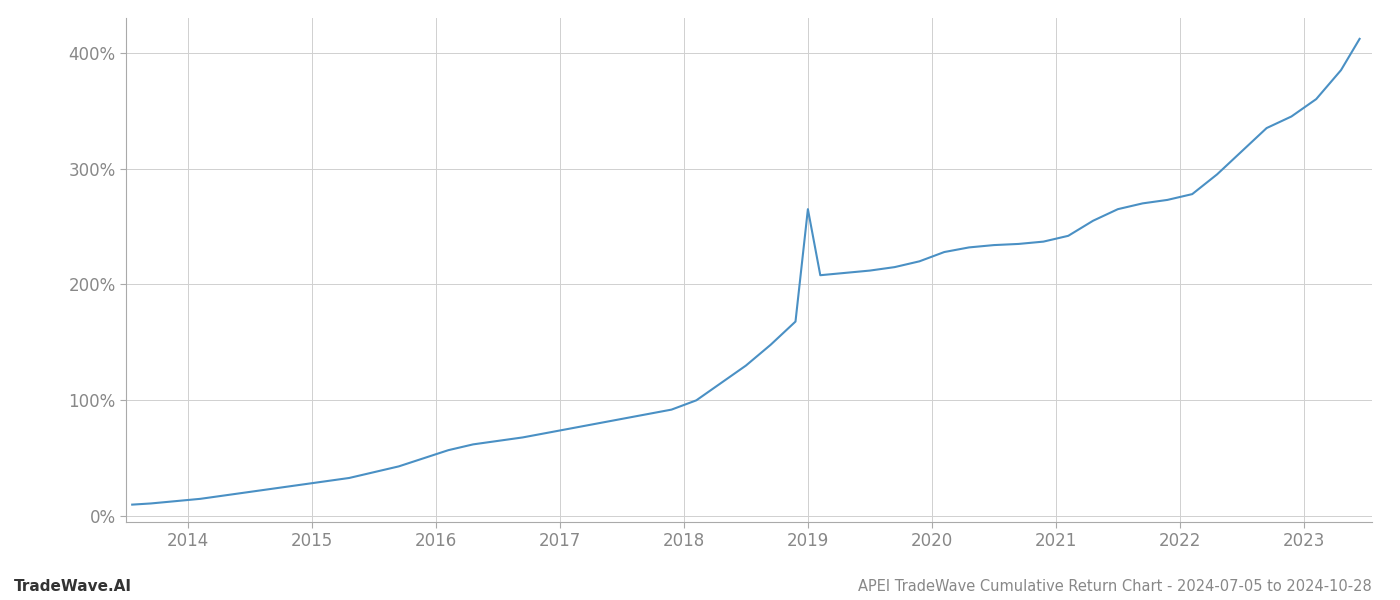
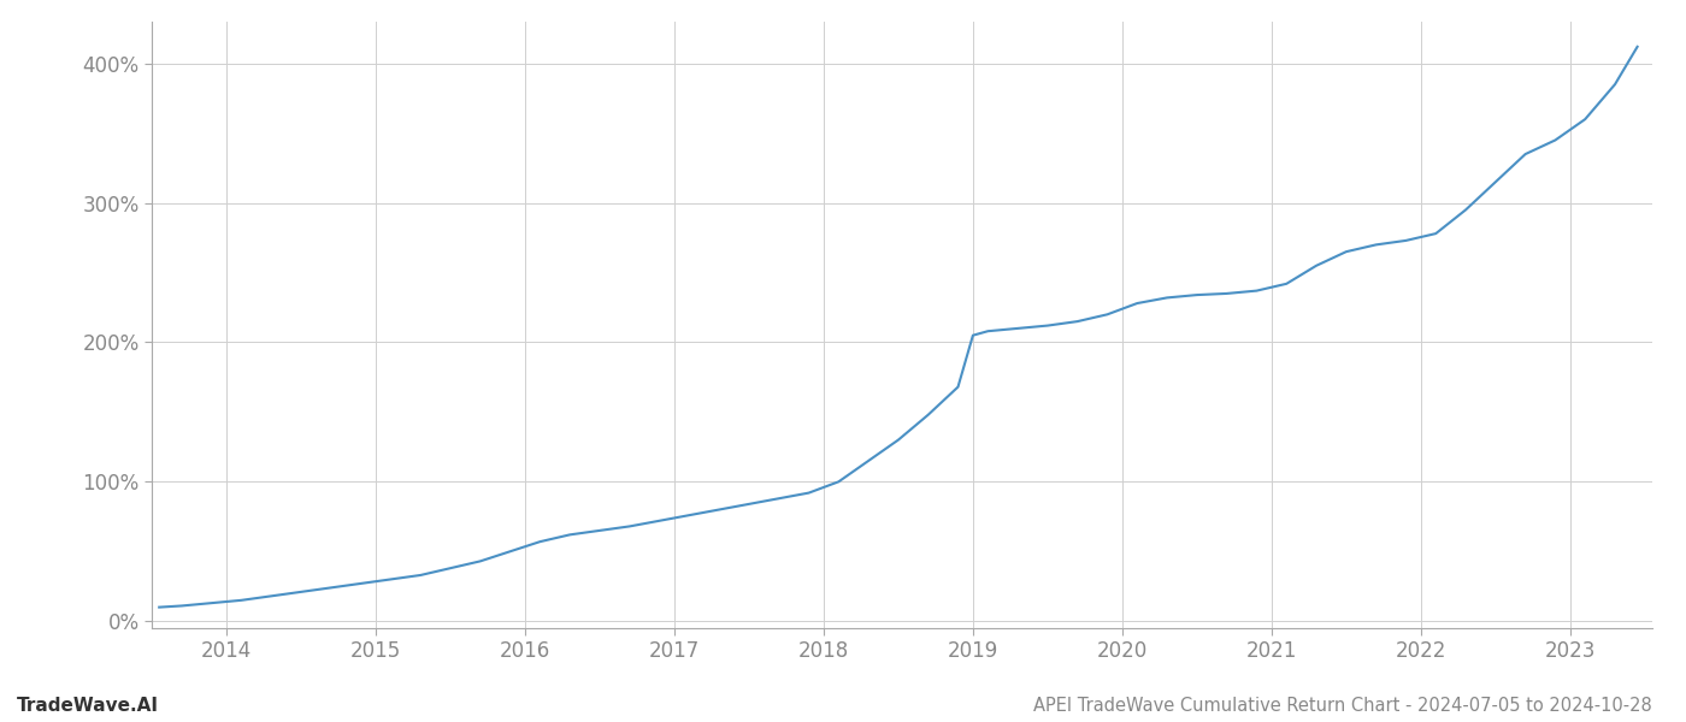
2019: 265% -> 205%
